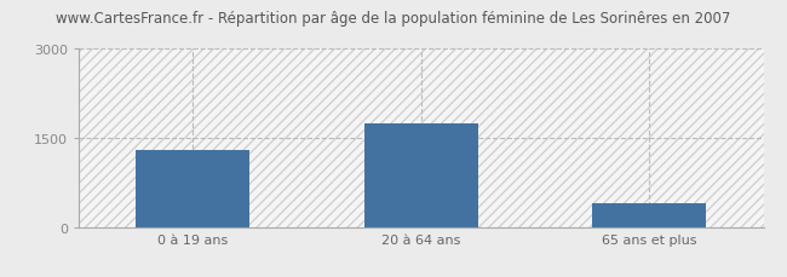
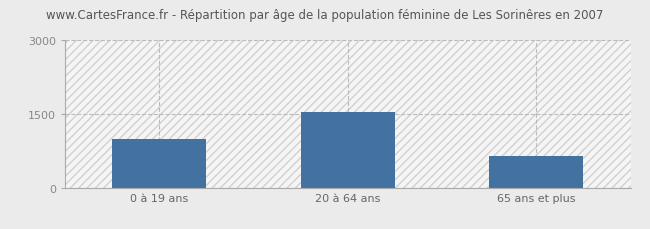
0 à 19 ans: 1300 -> 1000
20 à 64 ans: 1750 -> 1550
65 ans et plus: 390 -> 650
